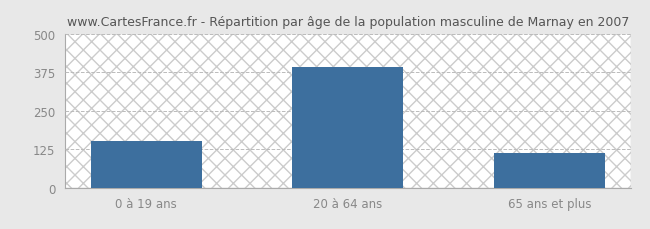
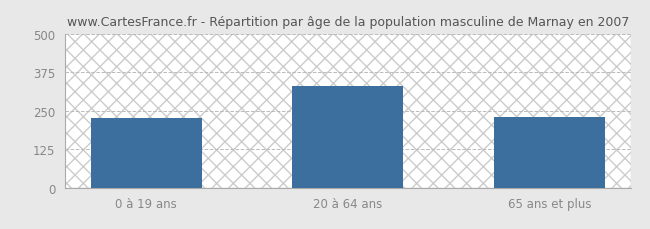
0 à 19 ans: 152 -> 225
20 à 64 ans: 390 -> 330
65 ans et plus: 113 -> 230
